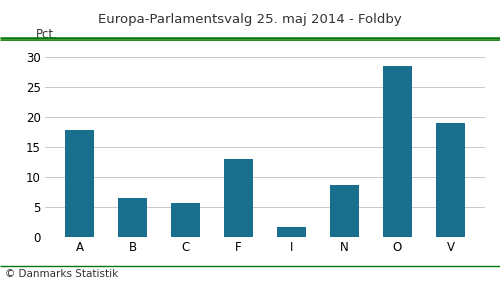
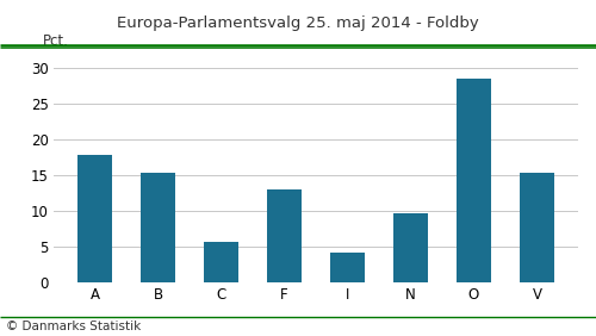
B: 6.5 -> 15.4
I: 1.7 -> 4.2
N: 8.6 -> 9.6
V: 19.0 -> 15.4
